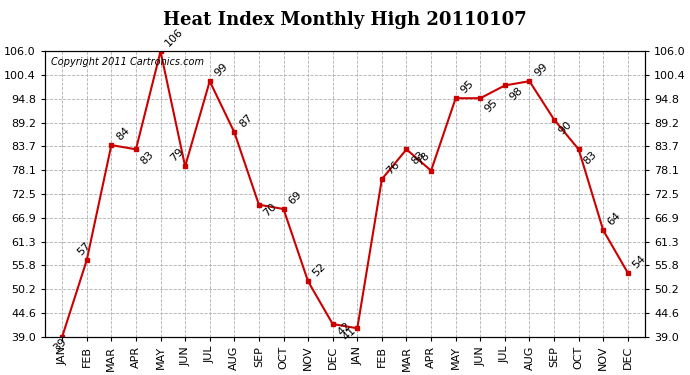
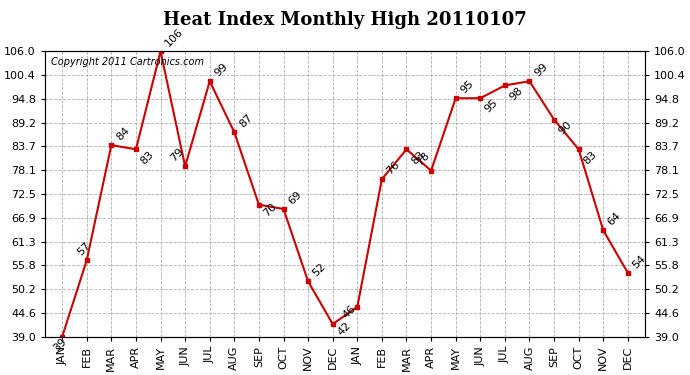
JAN: 41 -> 46
